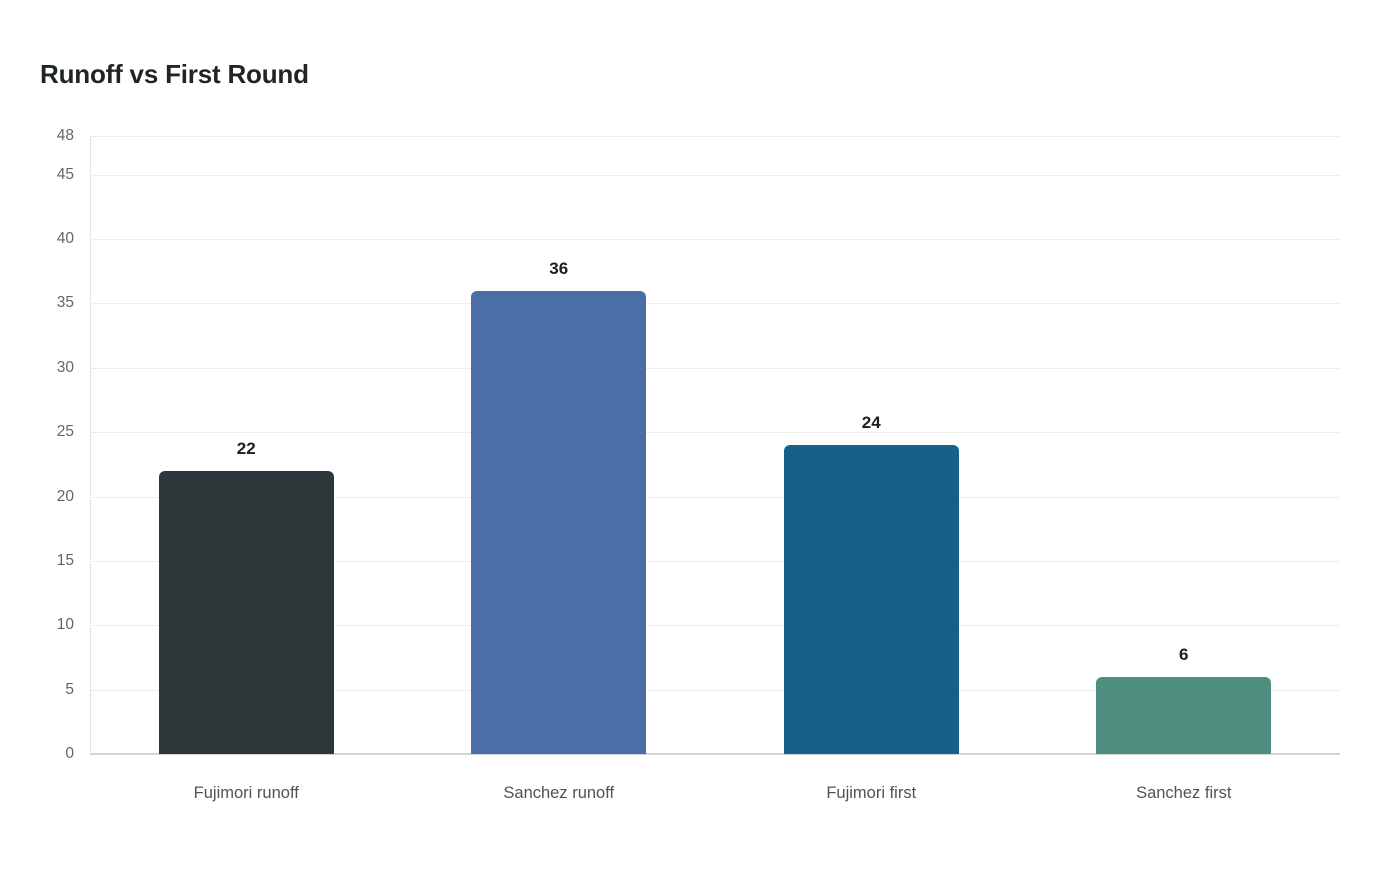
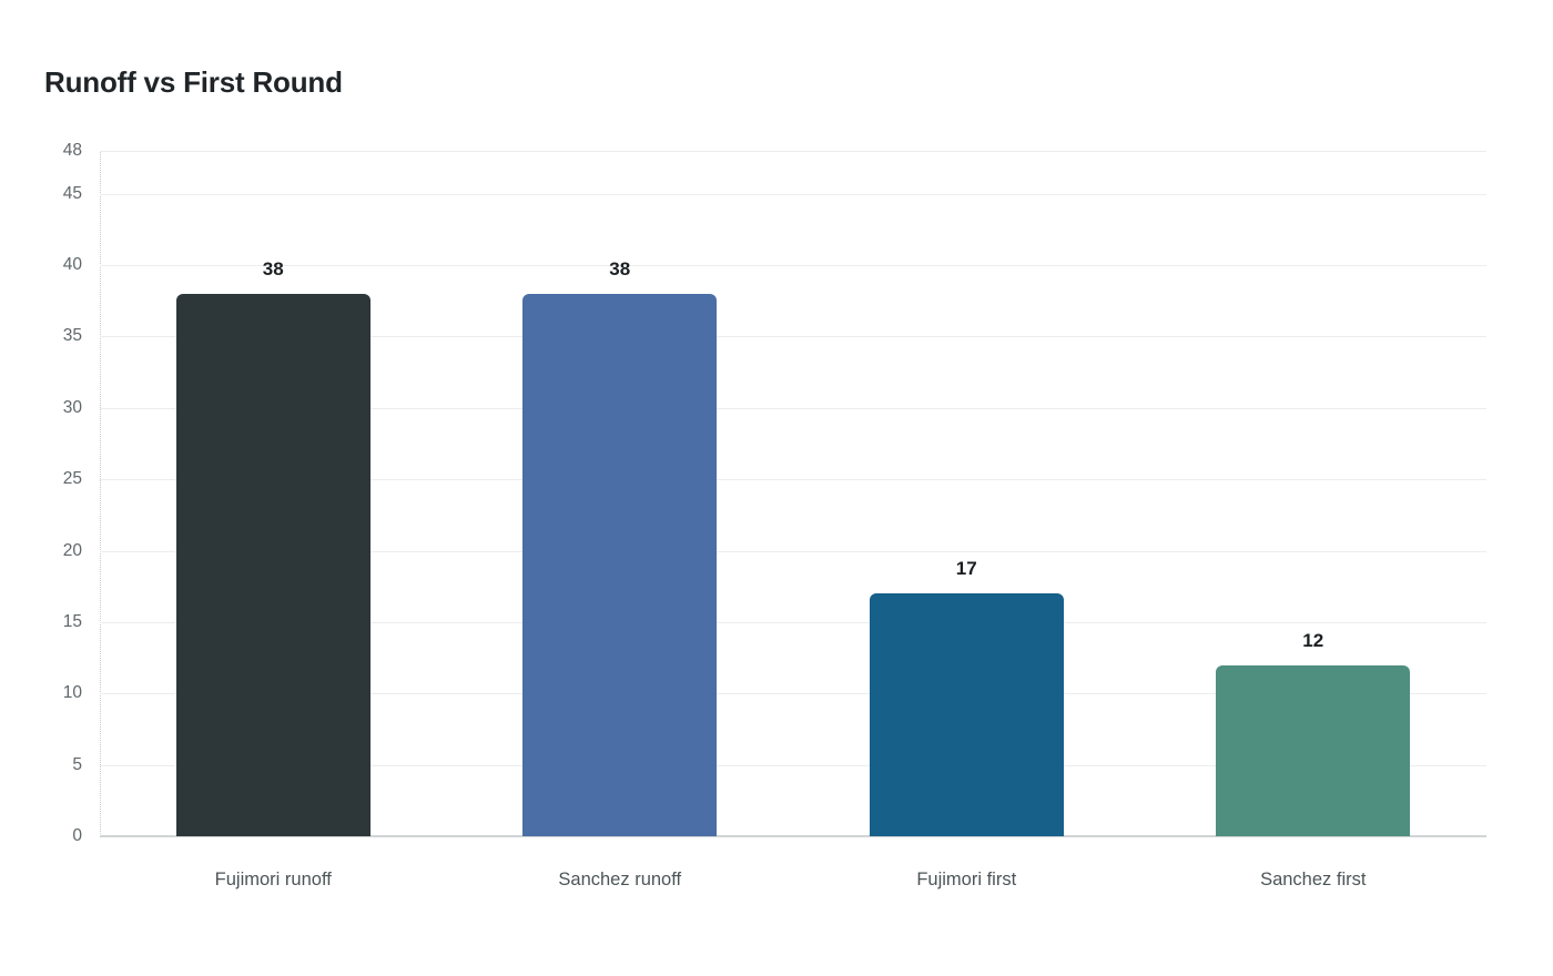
Fujimori runoff: 22 -> 38
Sanchez runoff: 36 -> 38
Fujimori first: 24 -> 17
Sanchez first: 6 -> 12
